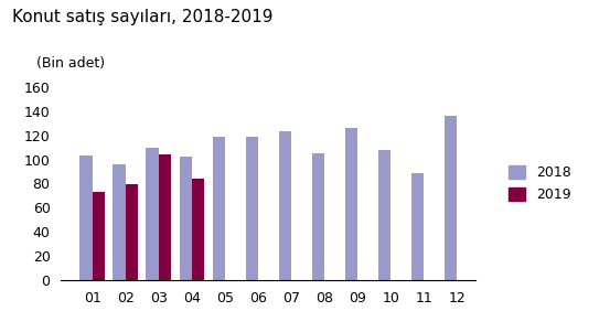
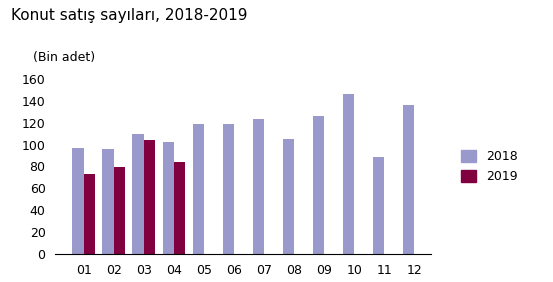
2018/01: 103 -> 97
2018/10: 108 -> 146
